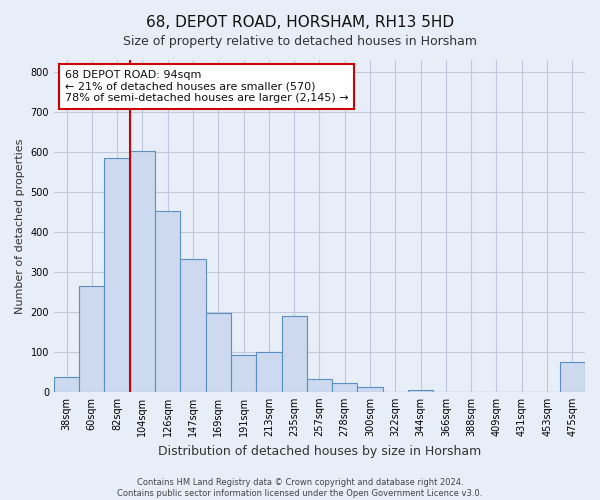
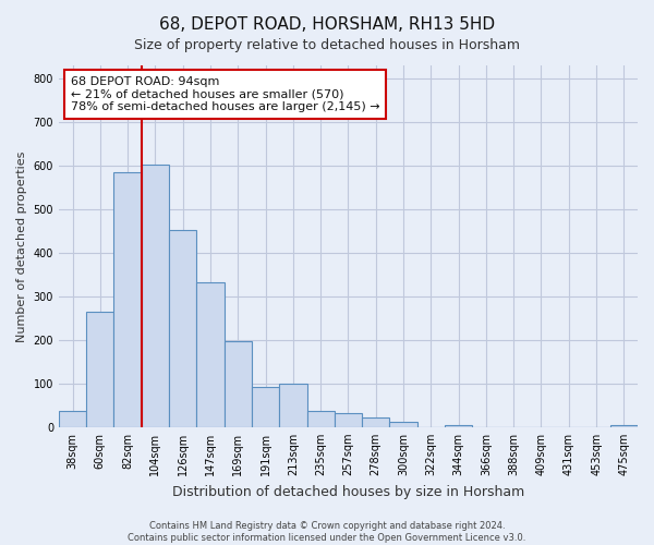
235sqm: 190 -> 38
475sqm: 75 -> 5
